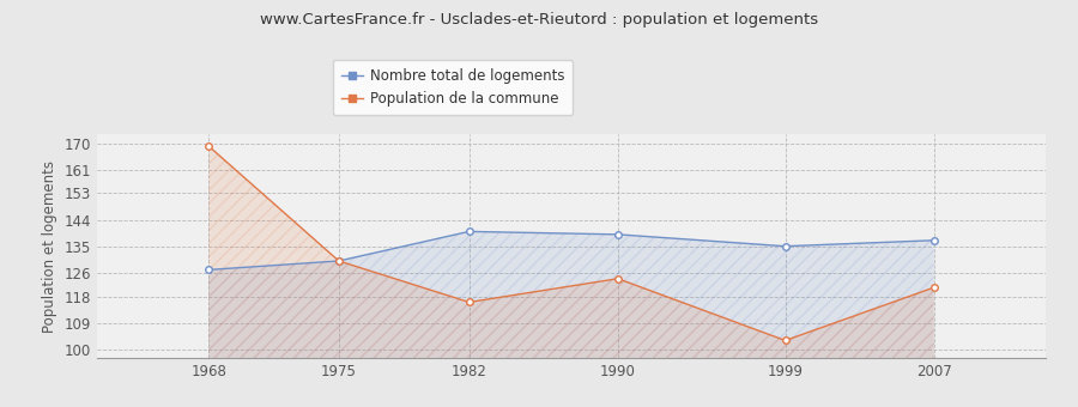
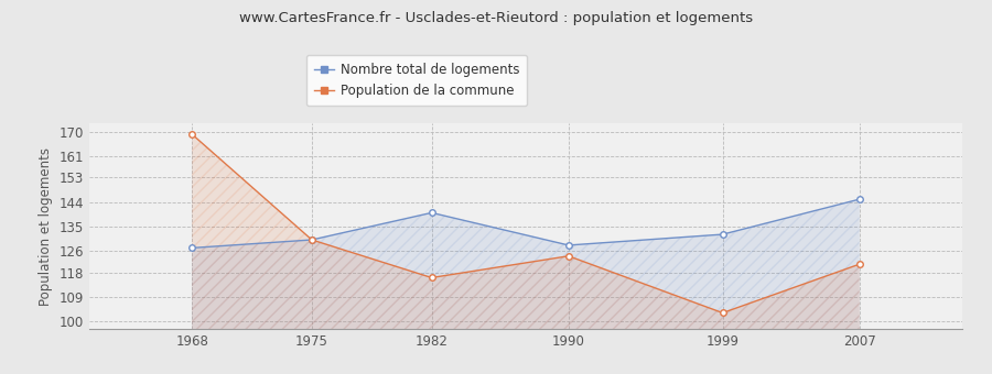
Nombre total de logements/1990: 139 -> 128
Nombre total de logements/1999: 135 -> 132
Nombre total de logements/2007: 137 -> 145
